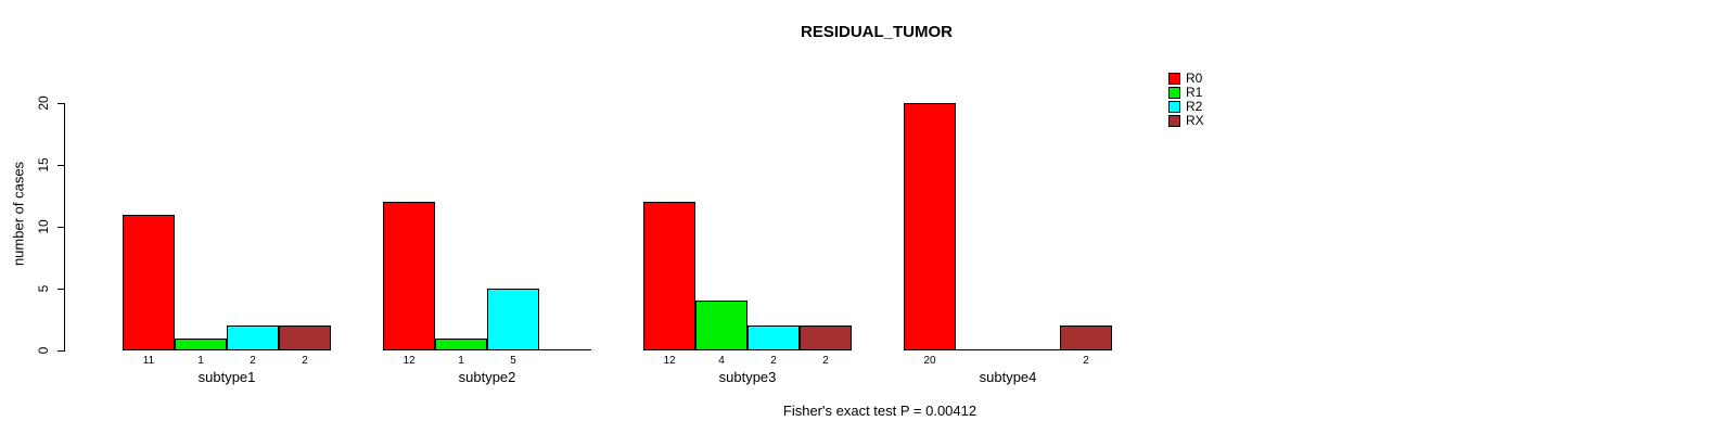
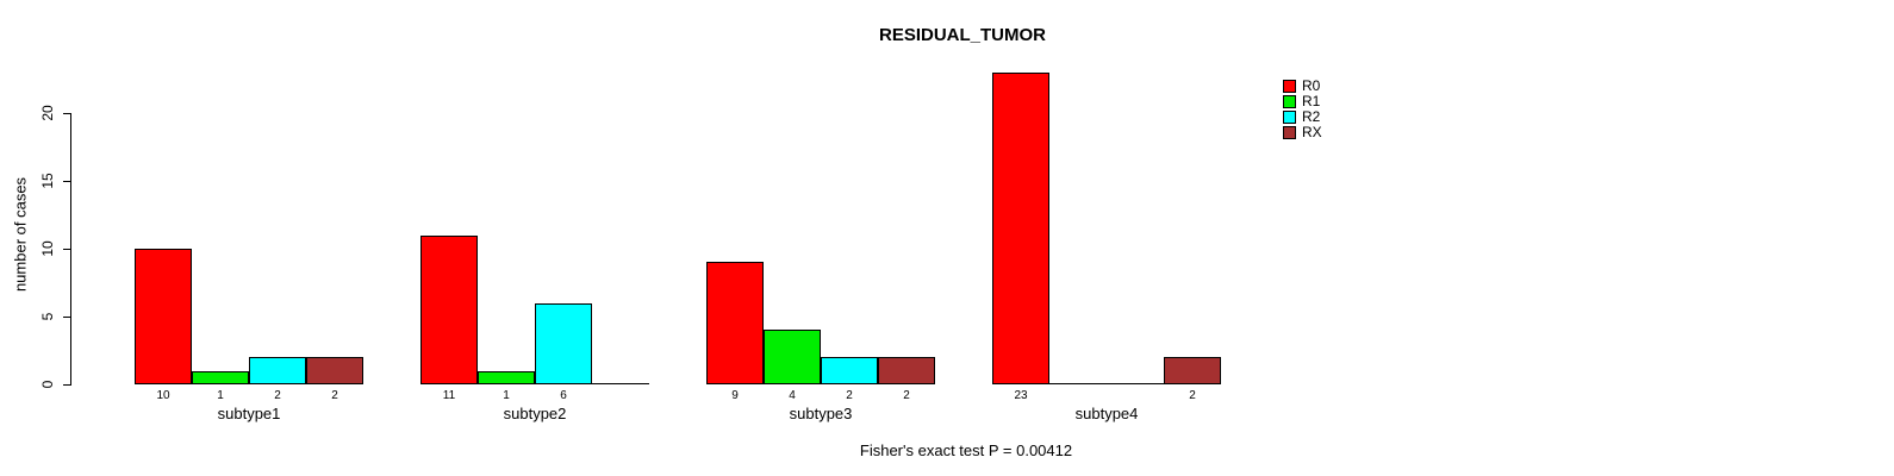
R0/subtype1: 11 -> 10
R0/subtype2: 12 -> 11
R2/subtype2: 5 -> 6
R0/subtype3: 12 -> 9
R0/subtype4: 20 -> 23
